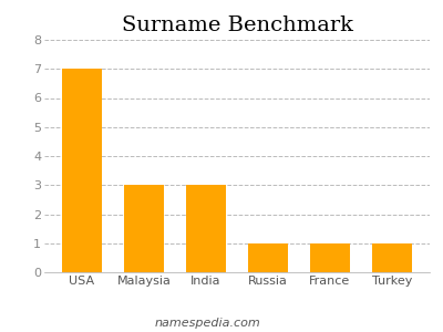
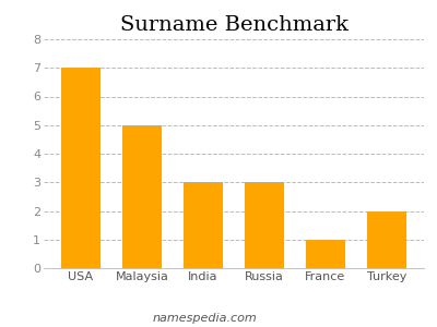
Malaysia: 3 -> 5
Russia: 1 -> 3
Turkey: 1 -> 2
